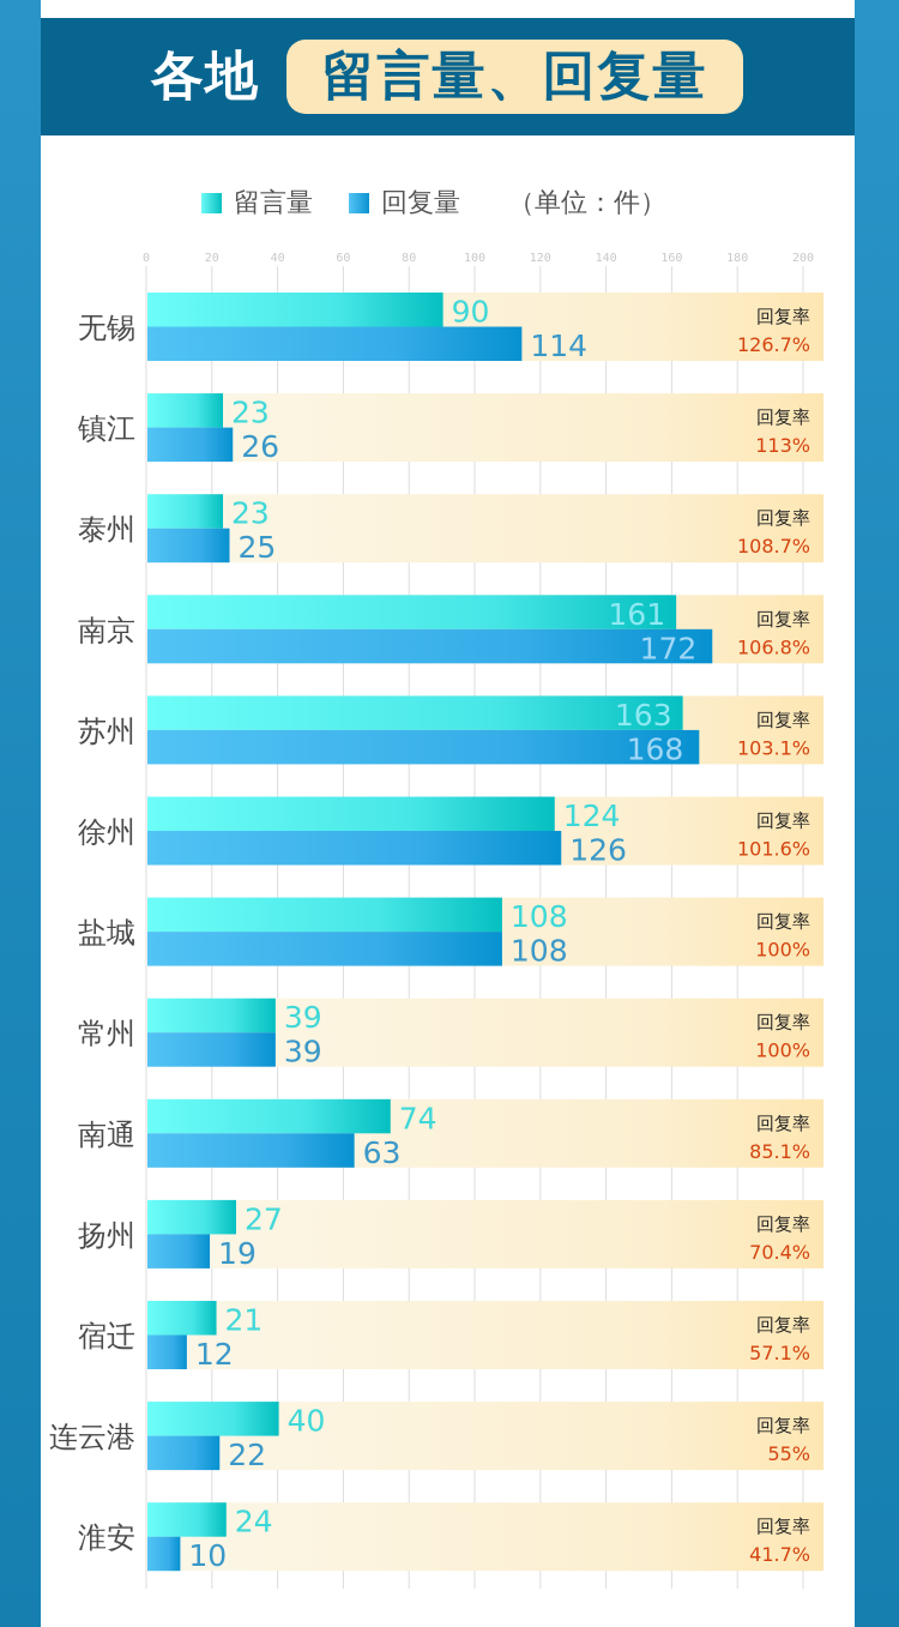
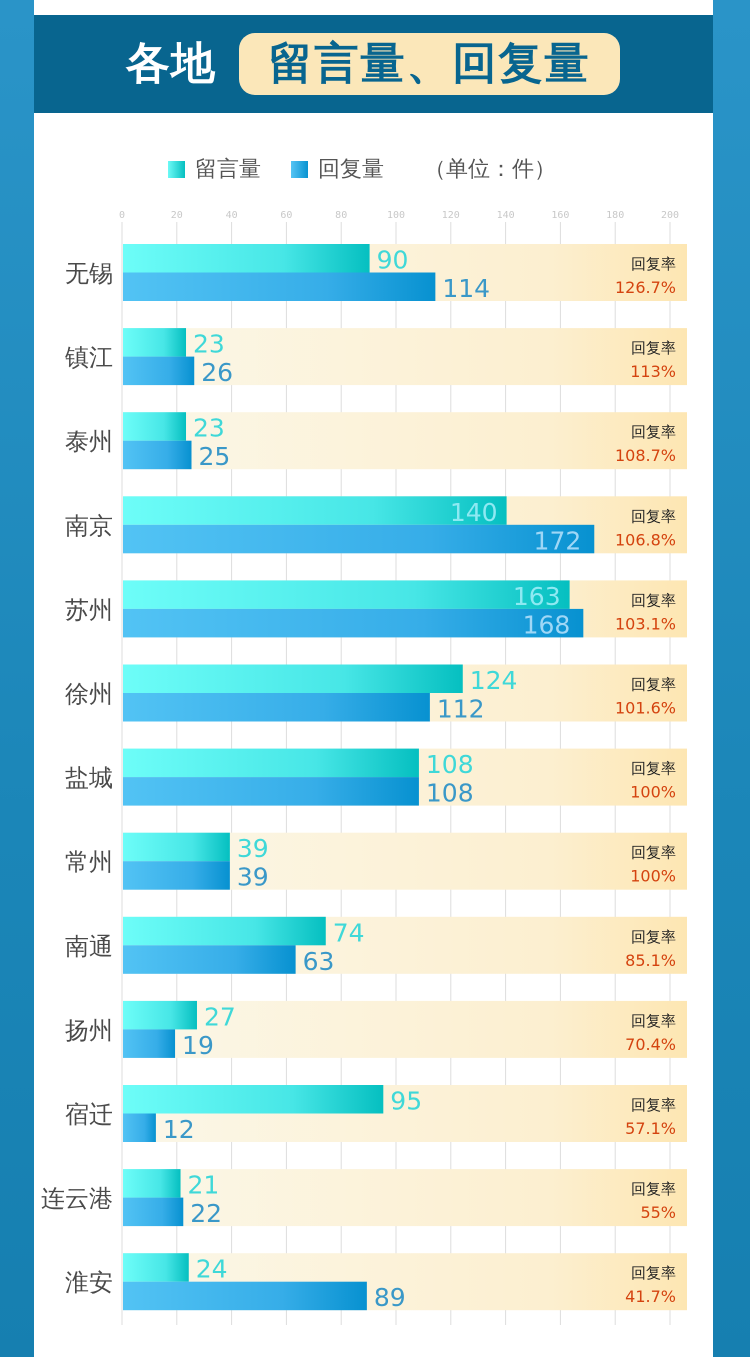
留言量/南京: 161 -> 140
回复量/徐州: 126 -> 112
留言量/宿迁: 21 -> 95
留言量/连云港: 40 -> 21
回复量/淮安: 10 -> 89
